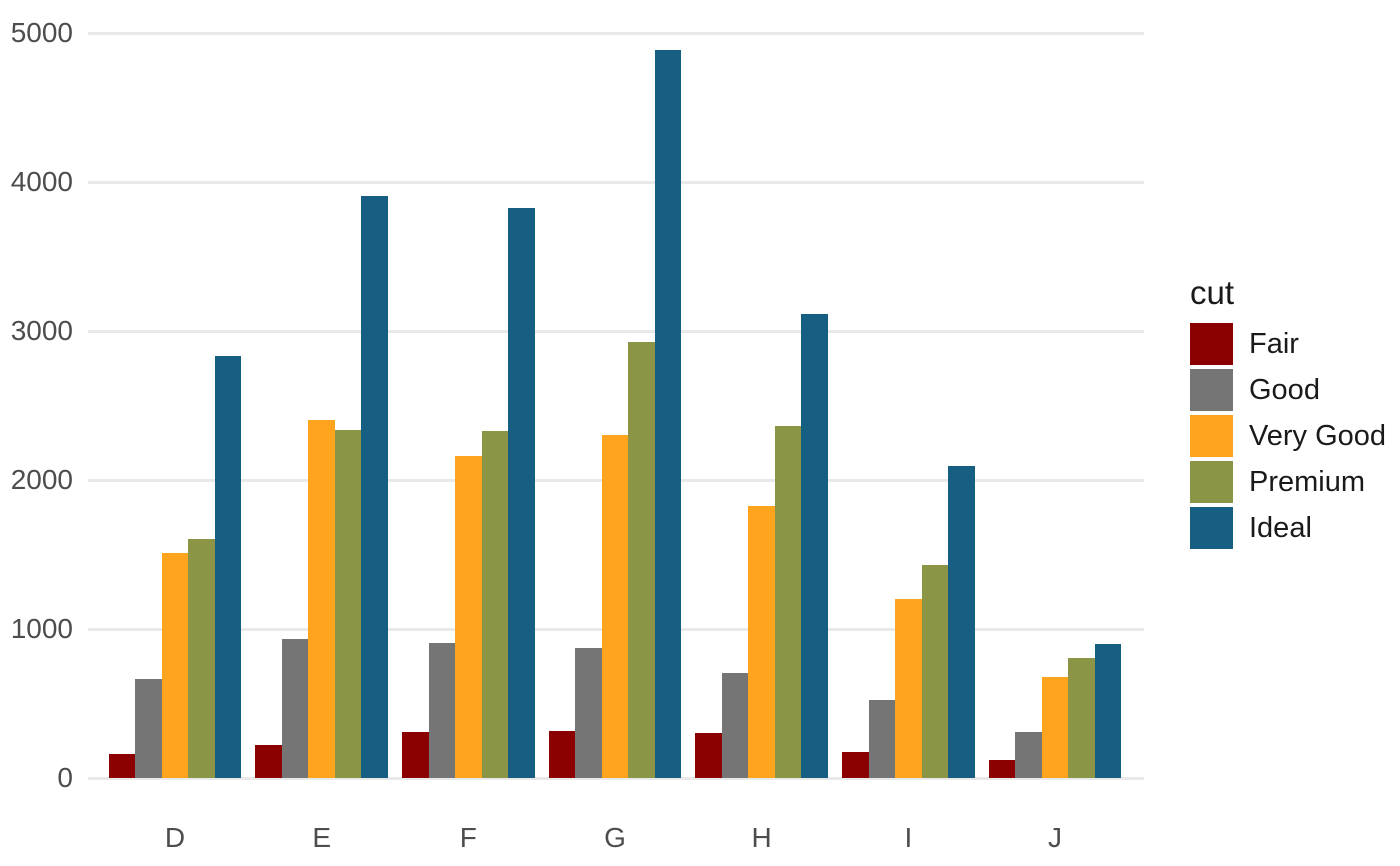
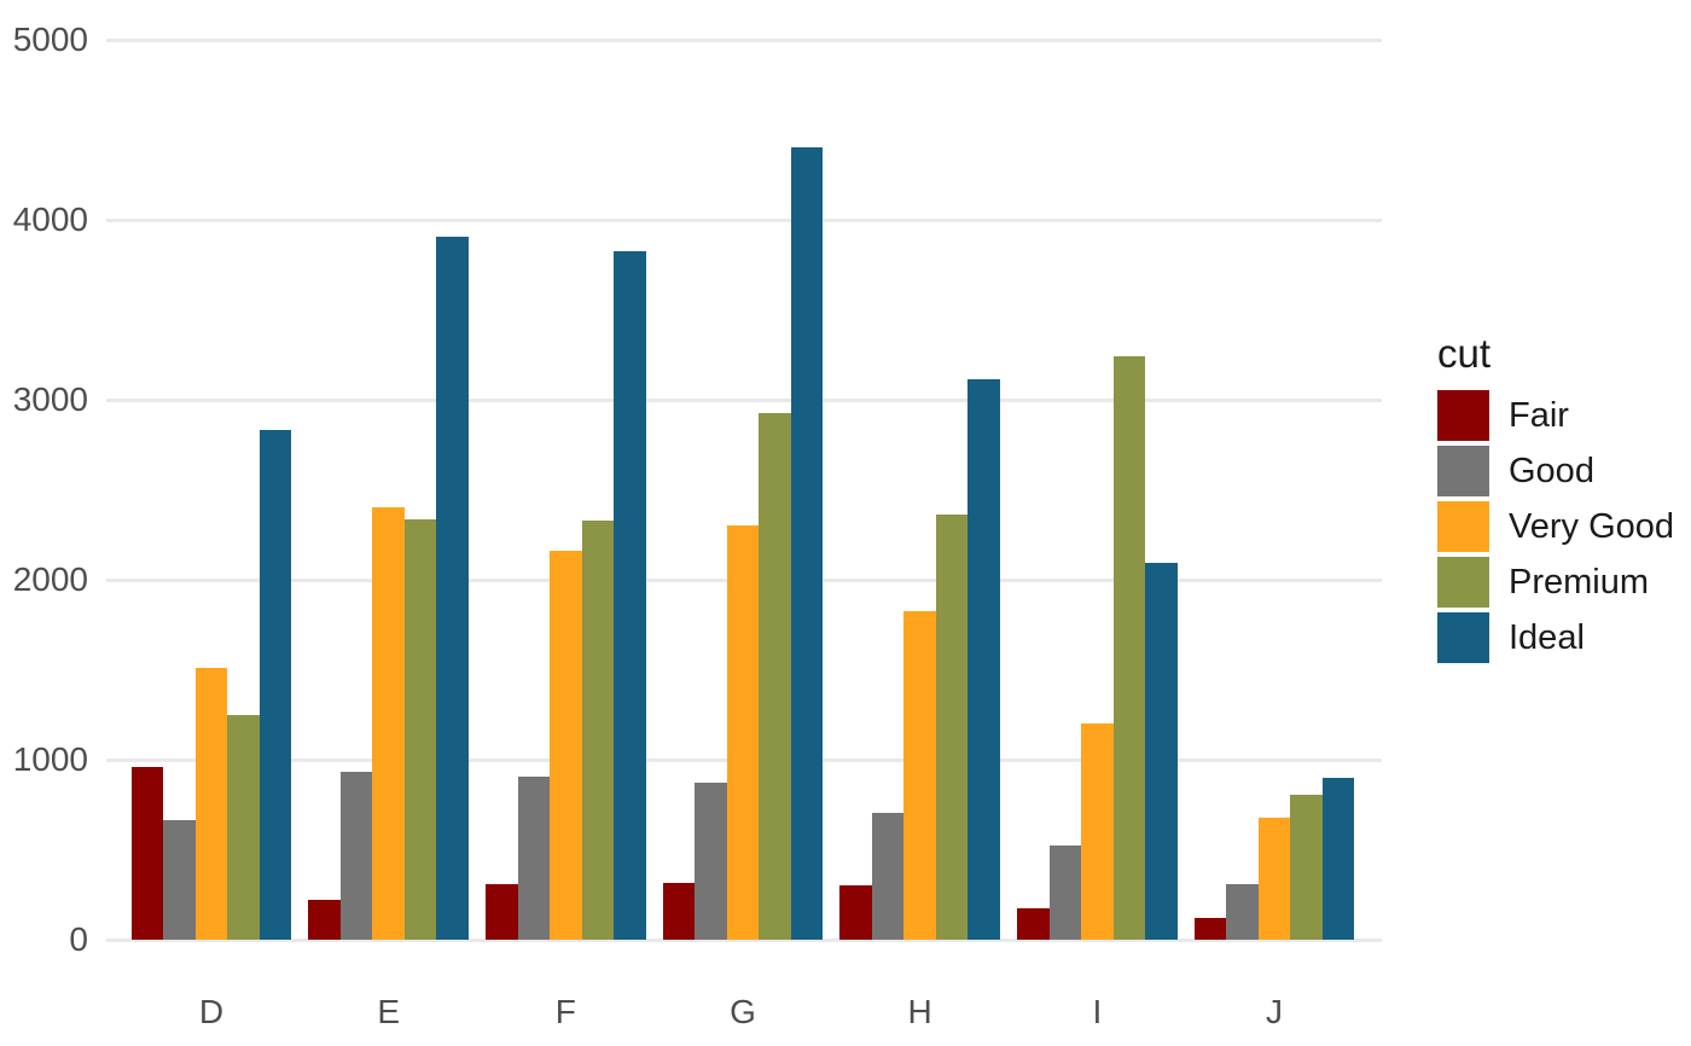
Fair/D: 160 -> 960
Premium/D: 1600 -> 1250
Ideal/G: 4880 -> 4400
Premium/I: 1430 -> 3240
